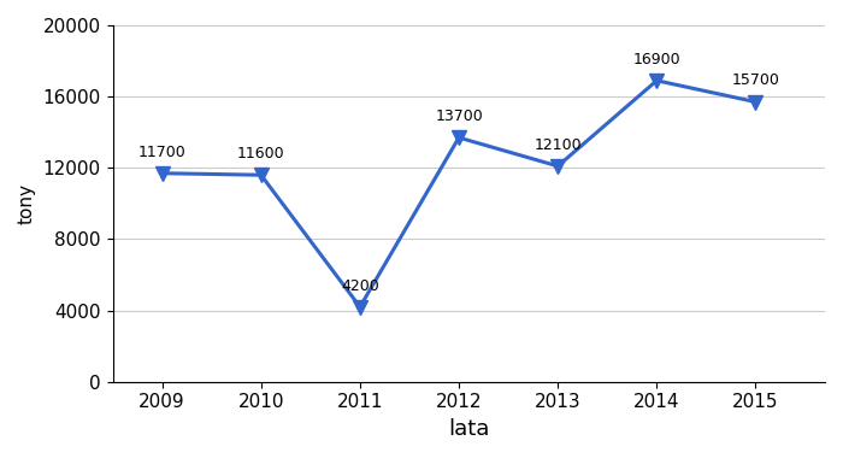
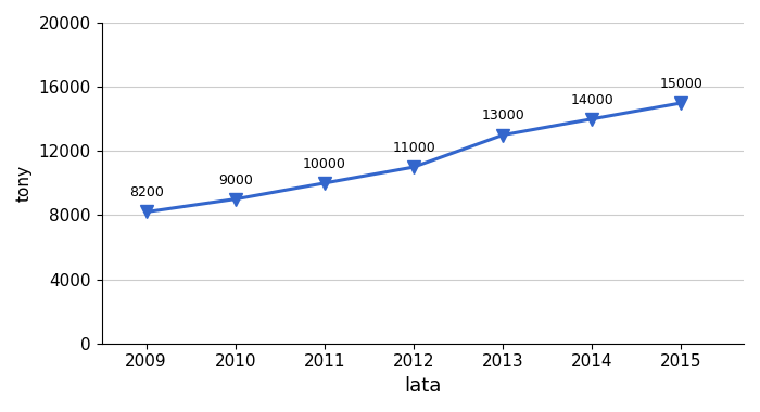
2009: 11700 -> 8200
2010: 11600 -> 9000
2011: 4200 -> 10000
2012: 13700 -> 11000
2013: 12100 -> 13000
2014: 16900 -> 14000
2015: 15700 -> 15000
